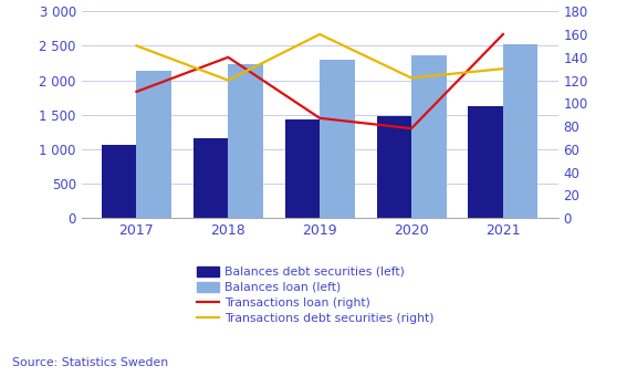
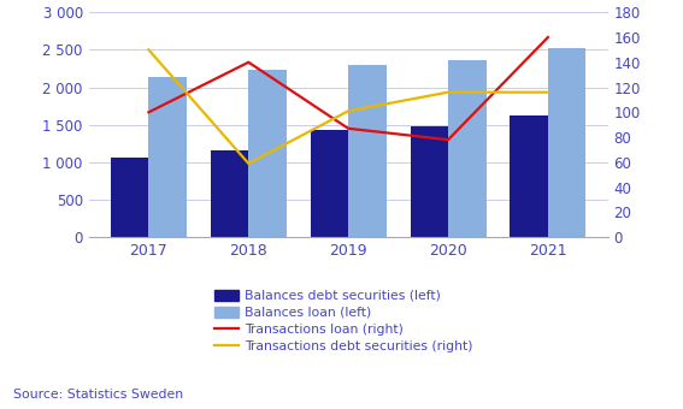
Transactions loan (right)/2017: 110 -> 100
Transactions debt securities (right)/2018: 120 -> 59
Transactions debt securities (right)/2019: 160 -> 101
Transactions debt securities (right)/2020: 122 -> 116
Transactions debt securities (right)/2021: 130 -> 116
